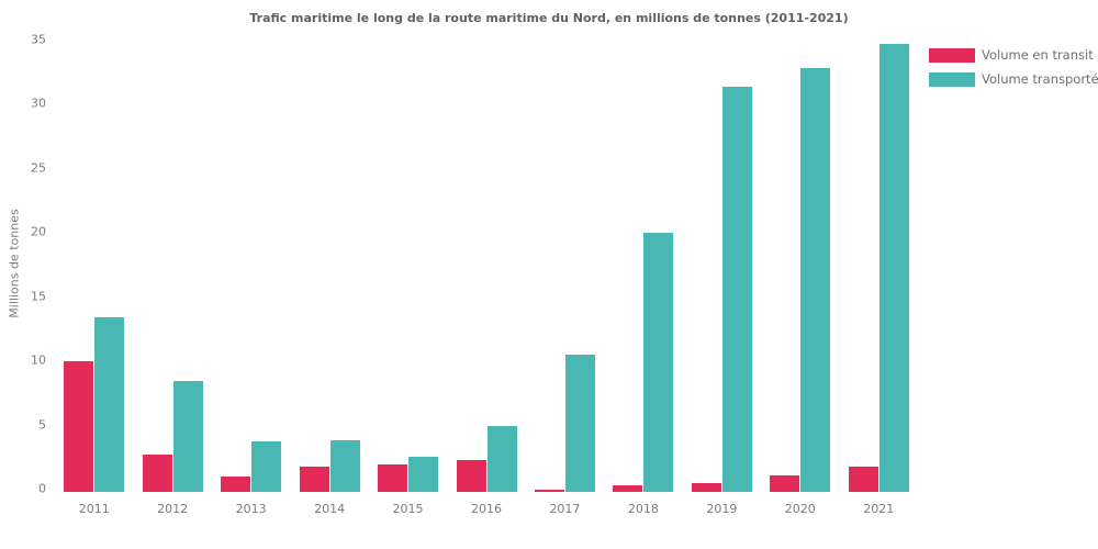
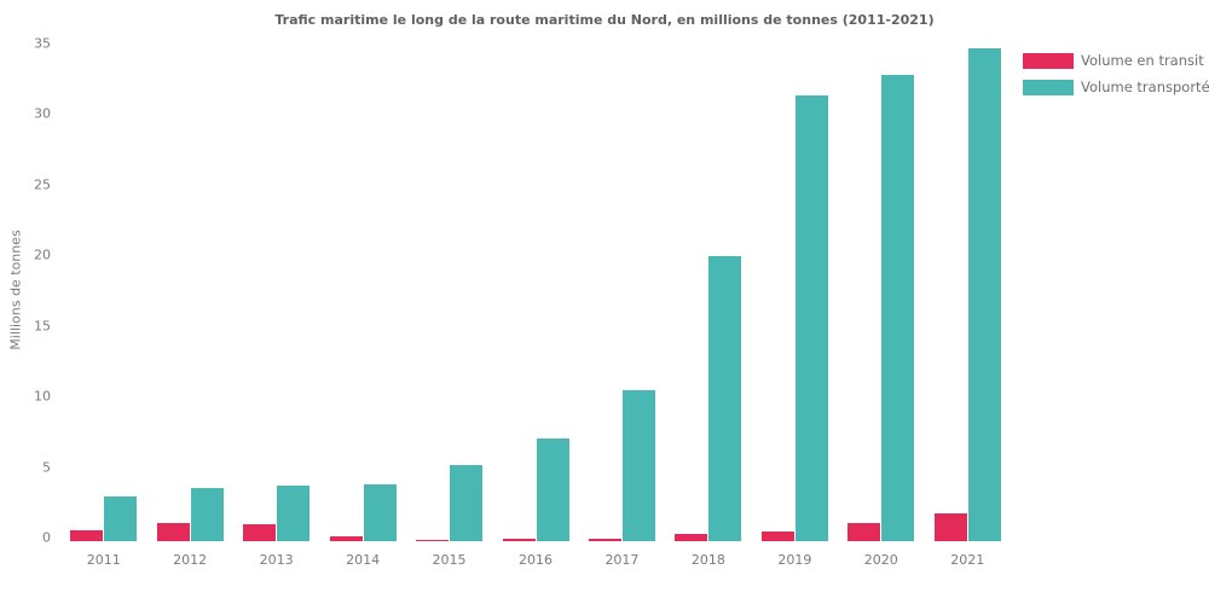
Volume en transit/2011: 10.2 -> 0.8
Volume transporté/2011: 13.6 -> 3.2
Volume en transit/2012: 2.9 -> 1.3
Volume transporté/2012: 8.6 -> 3.8
Volume en transit/2014: 2.0 -> 0.3
Volume en transit/2015: 2.1 -> 0.1
Volume transporté/2015: 2.7 -> 5.4
Volume en transit/2016: 2.5 -> 0.2
Volume transporté/2016: 5.1 -> 7.3
